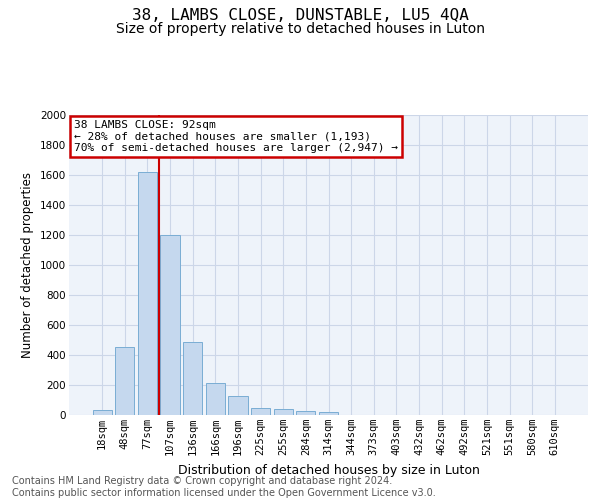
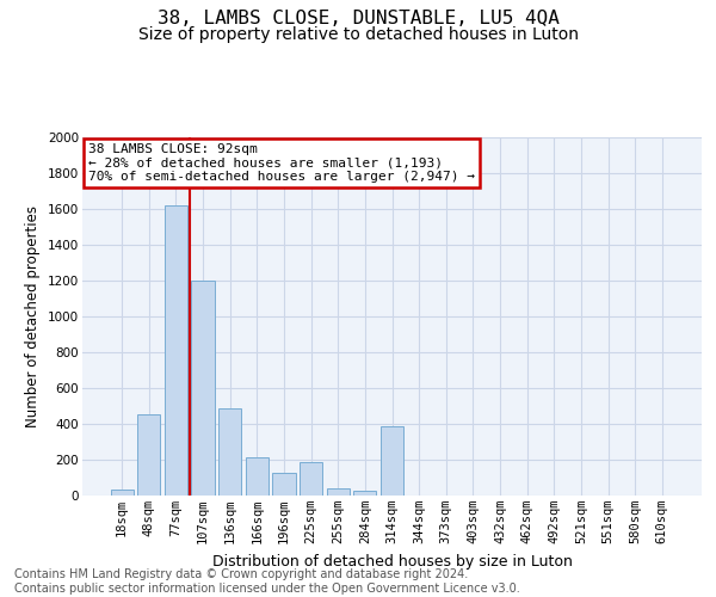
225sqm: 50 -> 190
314sqm: 20 -> 390
